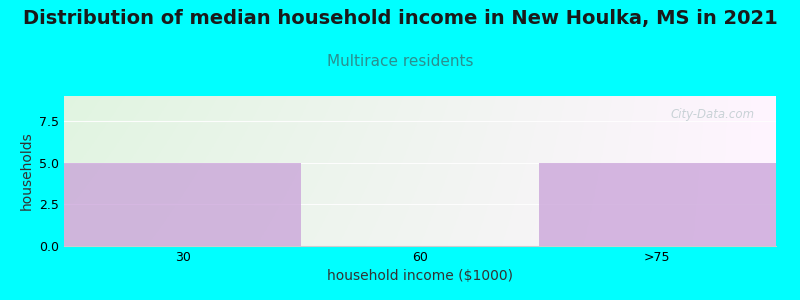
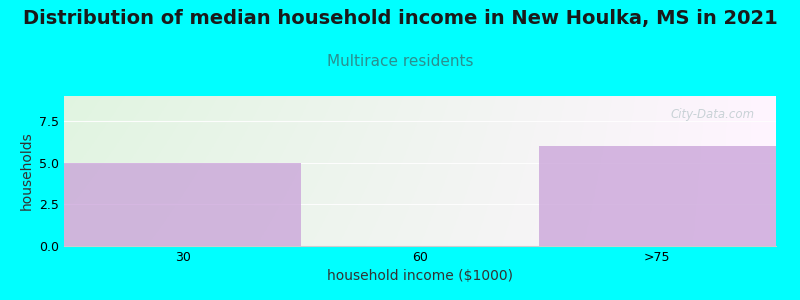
>75: 5 -> 6
